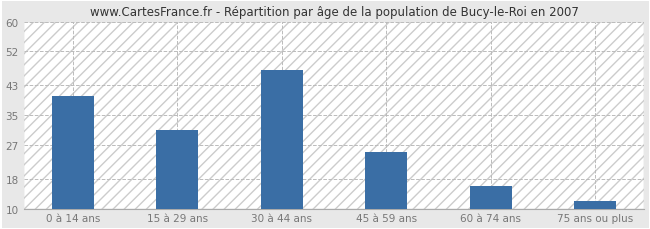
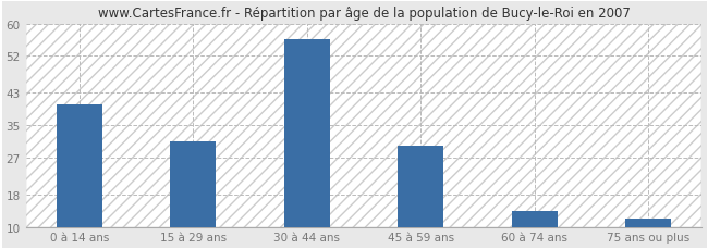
30 à 44 ans: 47 -> 56
45 à 59 ans: 25 -> 30
60 à 74 ans: 16 -> 14
